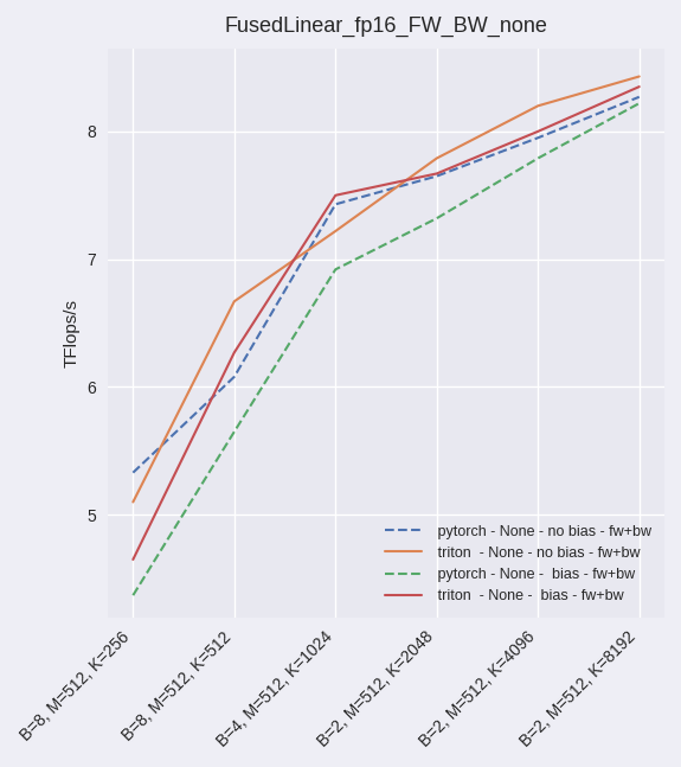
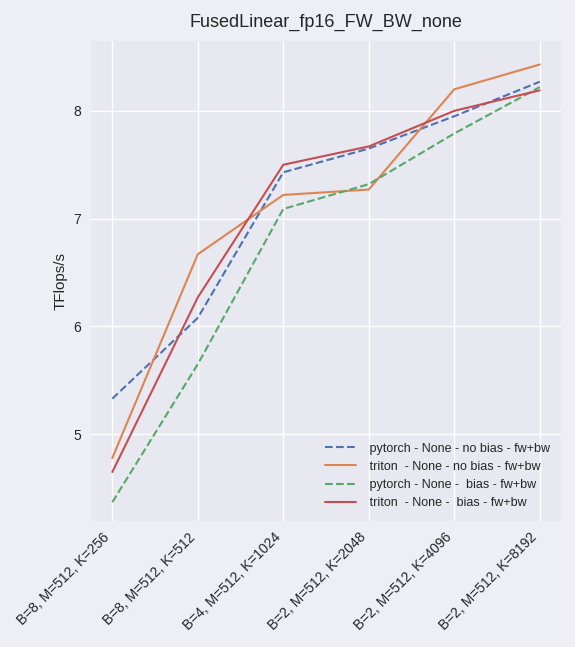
triton - None - no bias - fw+bw/B=8, M=512, K=256: 5.10 -> 4.78
pytorch - None - bias - fw+bw/B=4, M=512, K=1024: 6.92 -> 7.09
triton - None - no bias - fw+bw/B=2, M=512, K=2048: 7.79 -> 7.27
triton - None - bias - fw+bw/B=2, M=512, K=8192: 8.35 -> 8.19
